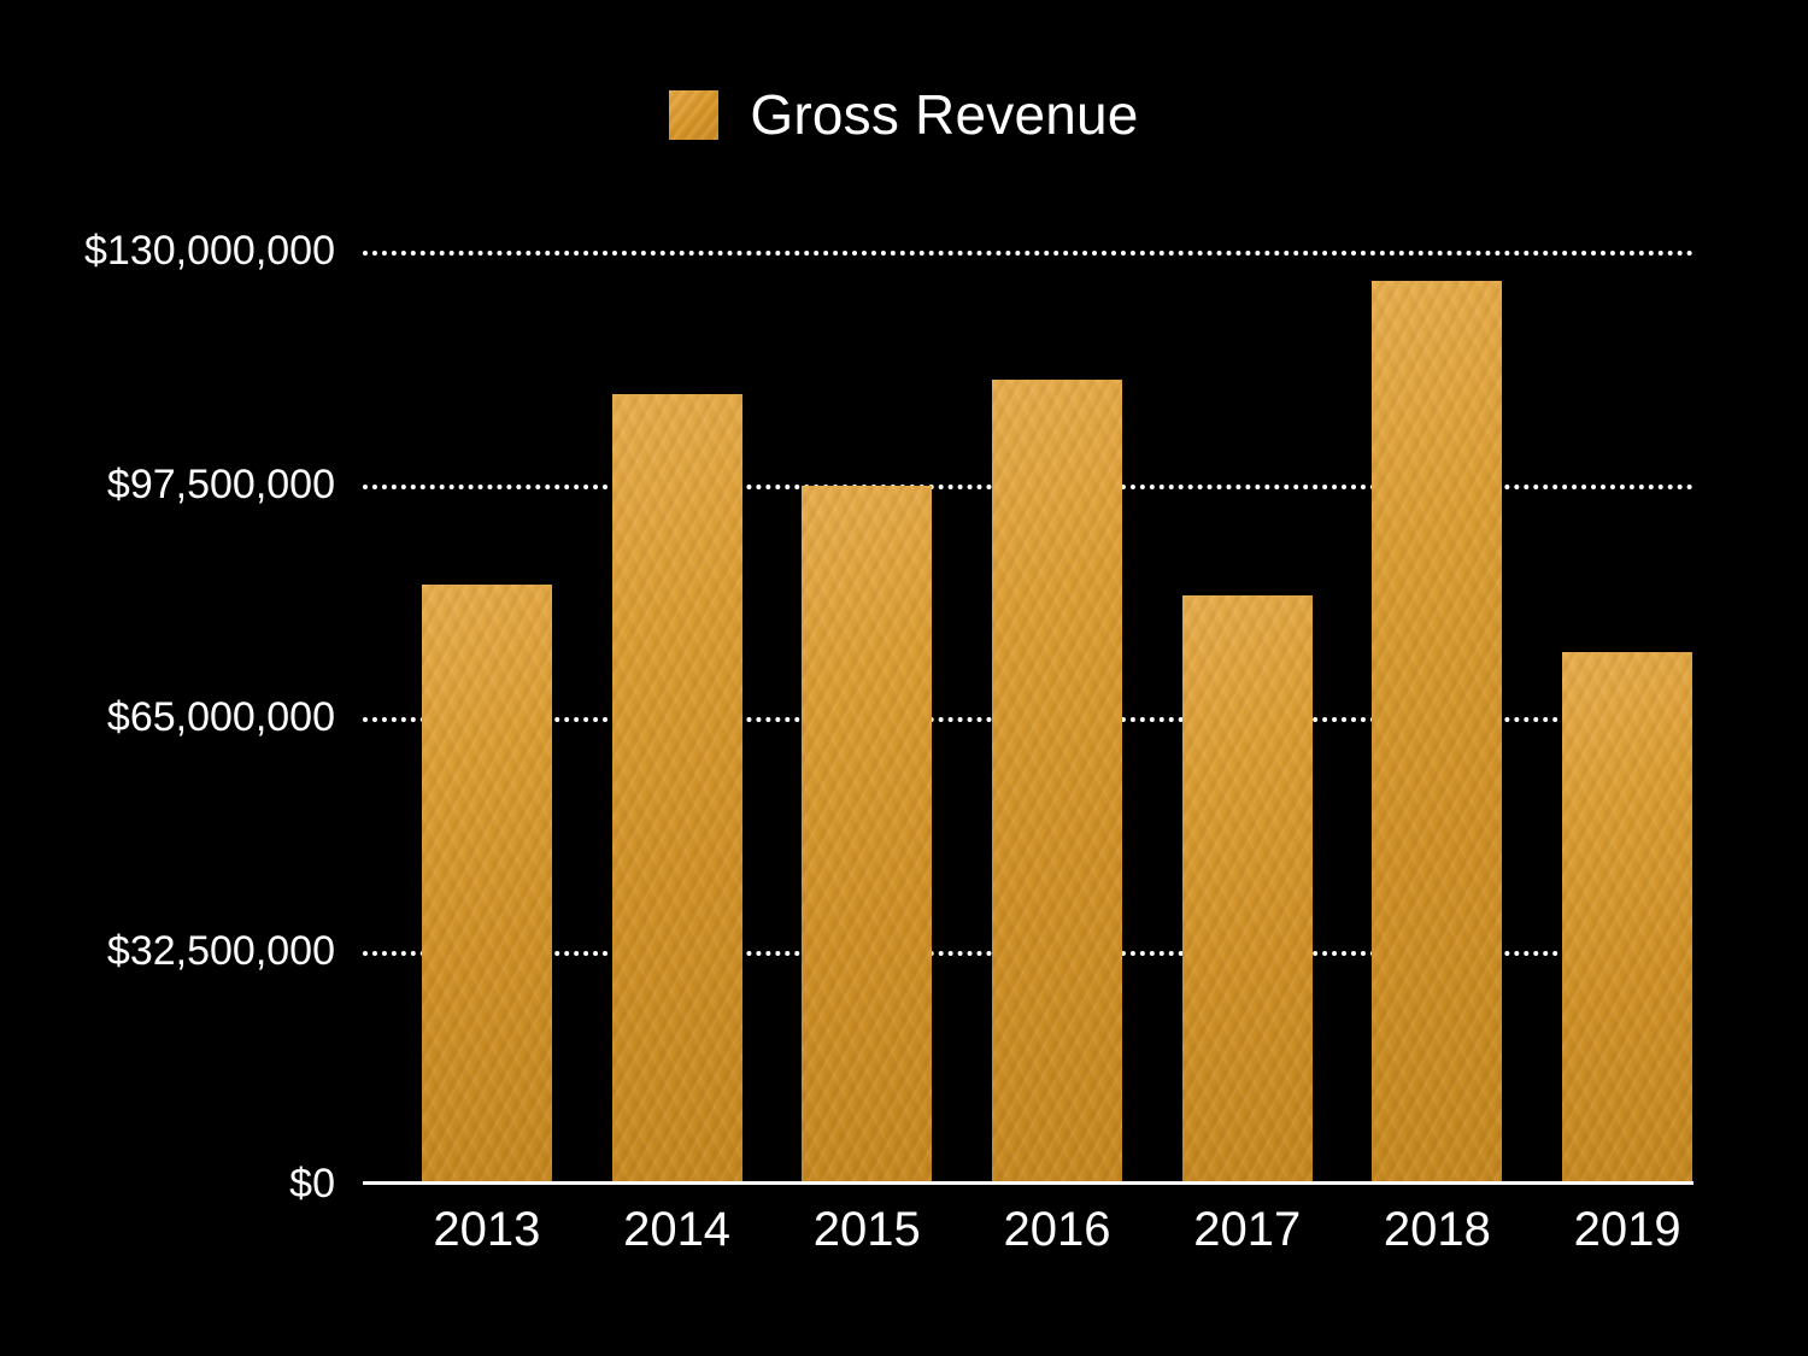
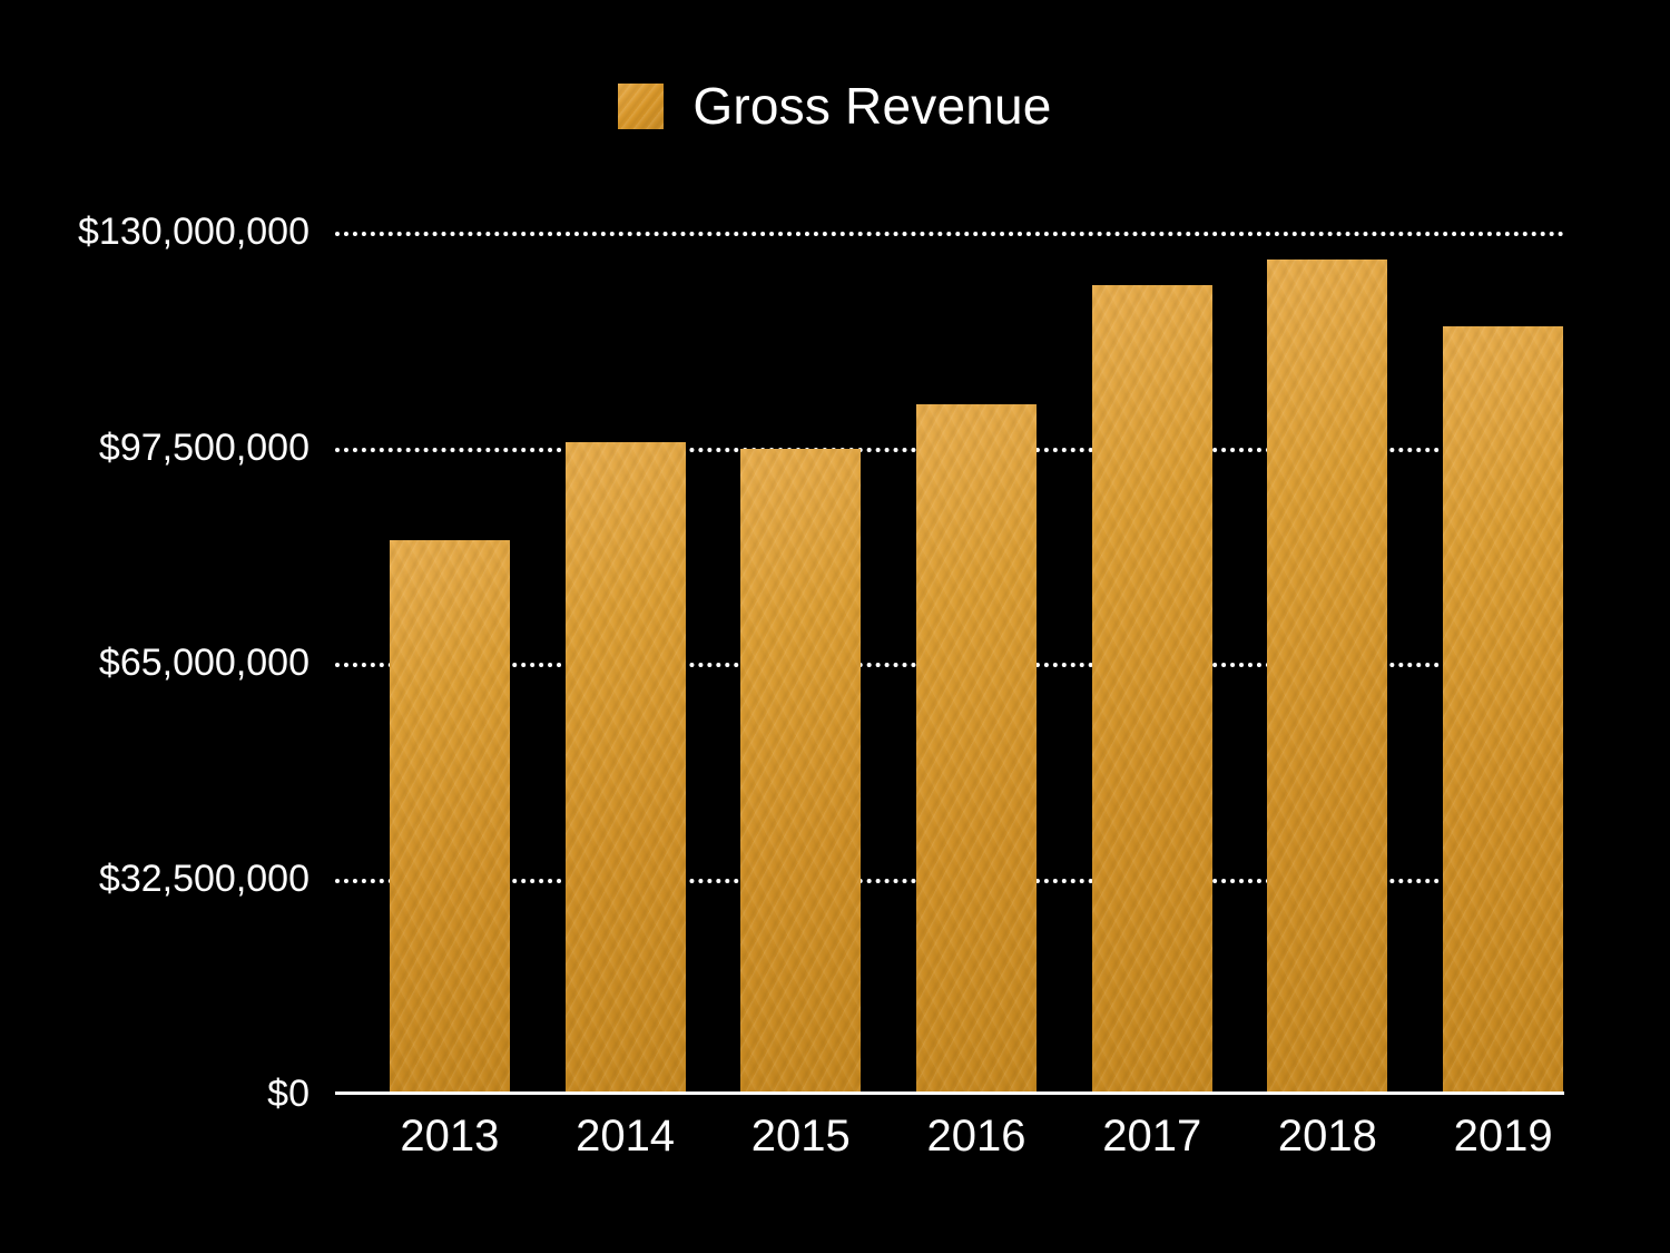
2014: $110000000 -> $98000000
2016: $112000000 -> $104000000
2017: $82000000 -> $122000000
2019: $74000000 -> $116000000
